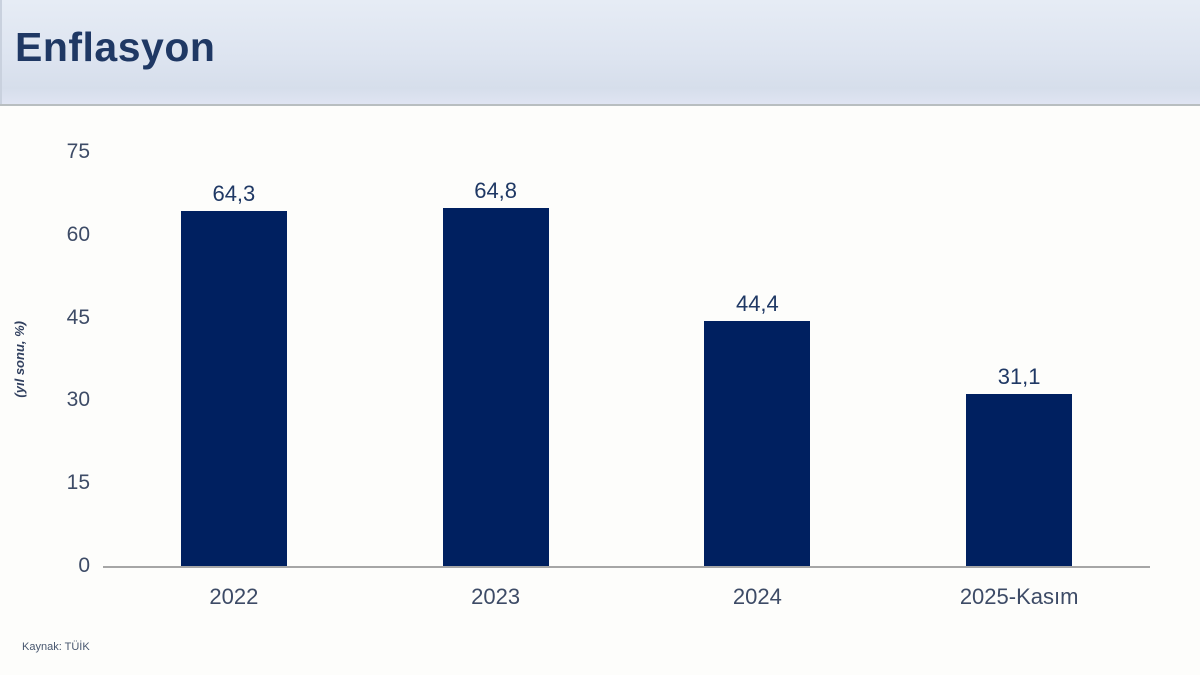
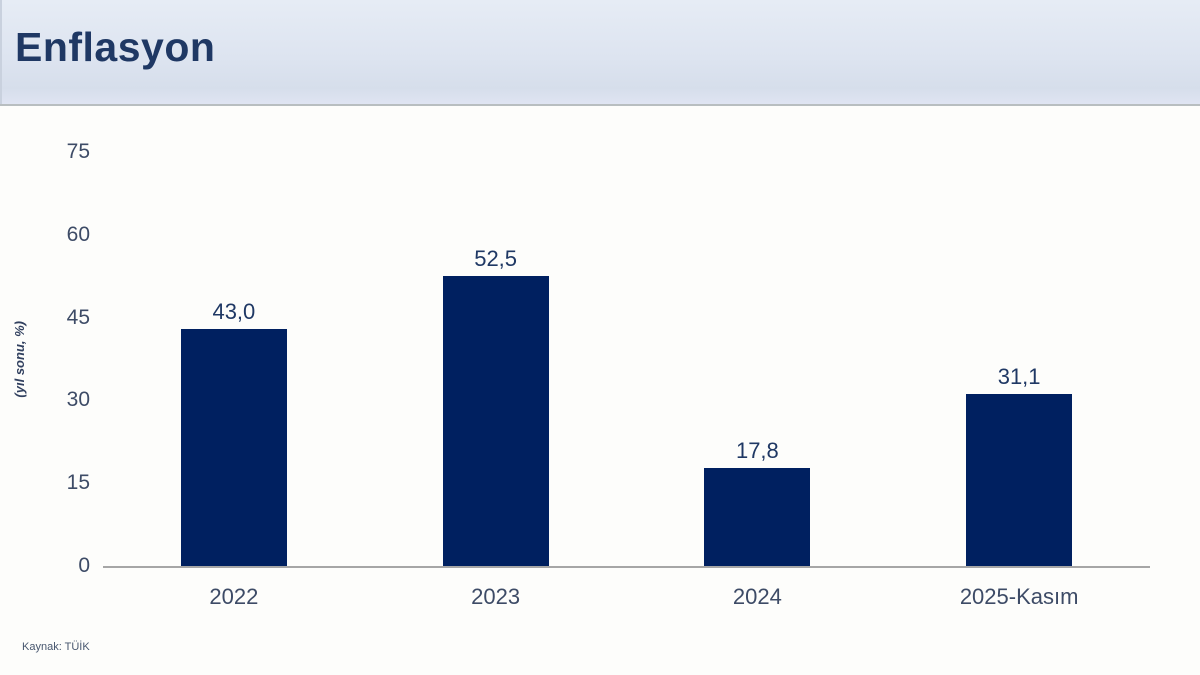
2022: 64,3 -> 43,0
2023: 64,8 -> 52,5
2024: 44,4 -> 17,8
